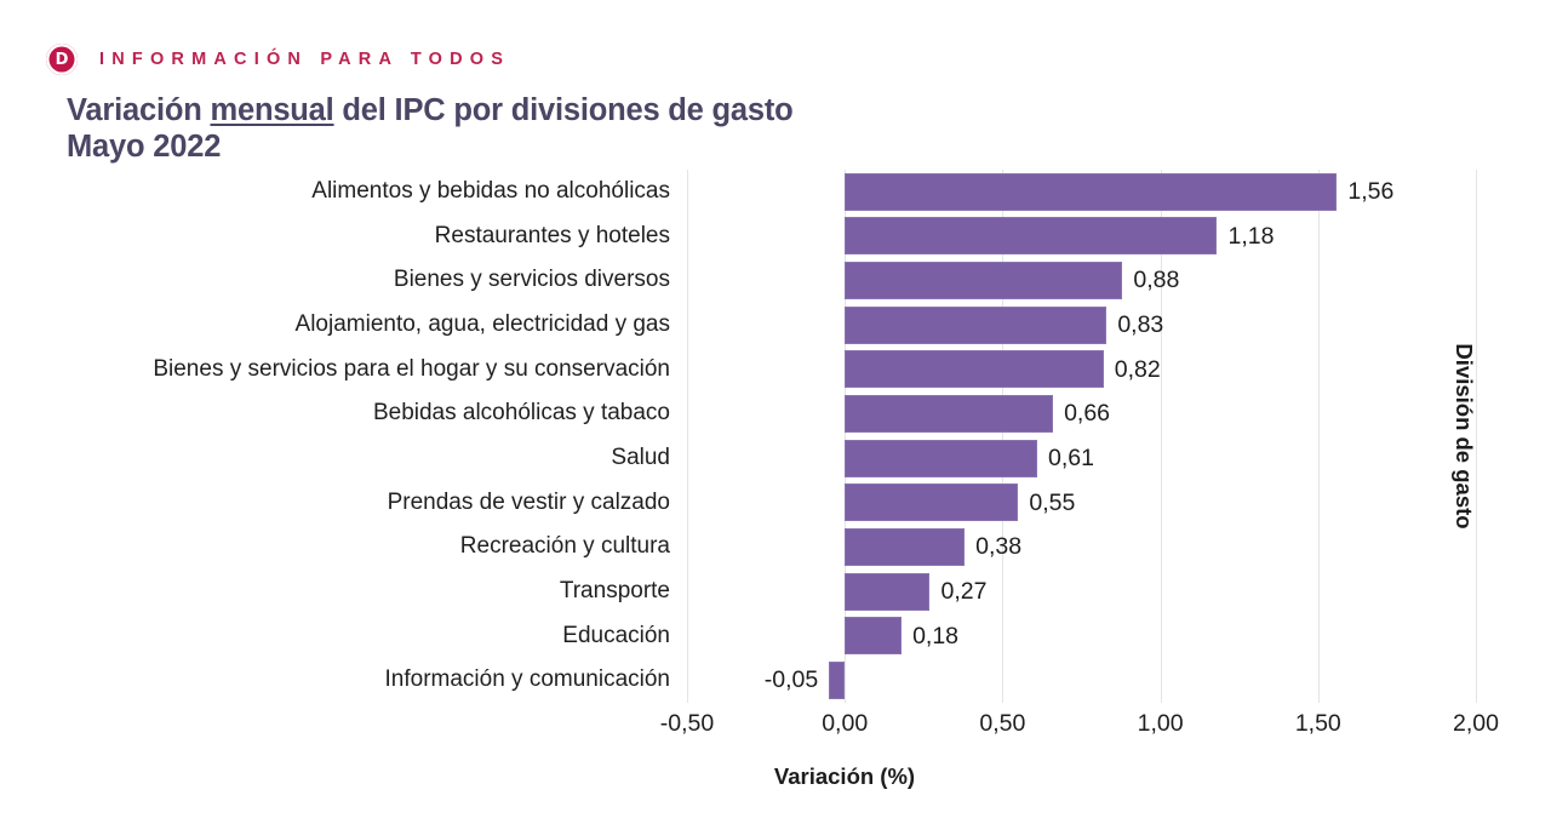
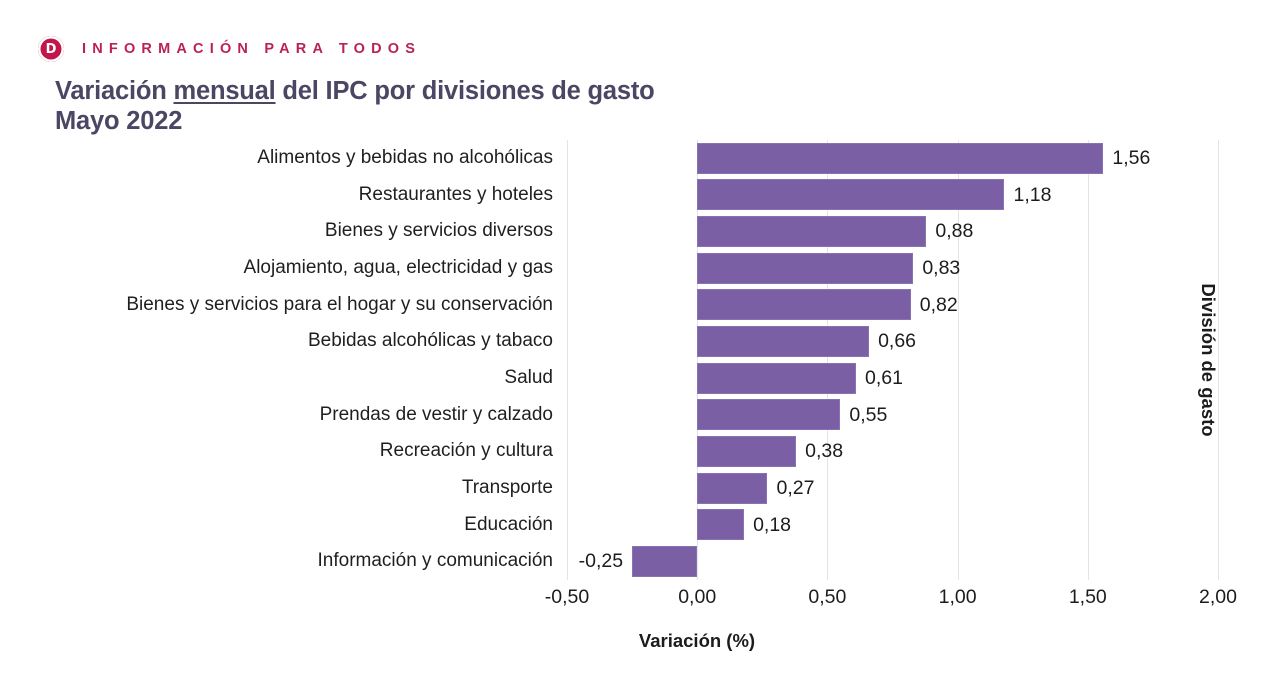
Información y comunicación: -0,05 -> -0,25
